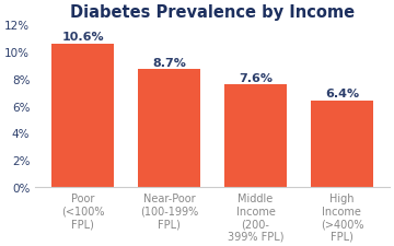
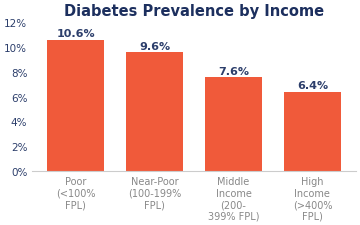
Near-Poor (100-199% FPL): 8.7% -> 9.6%
